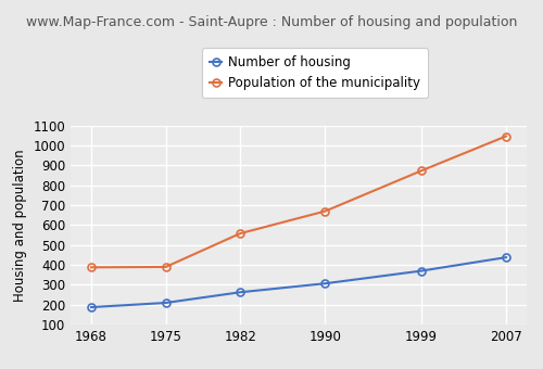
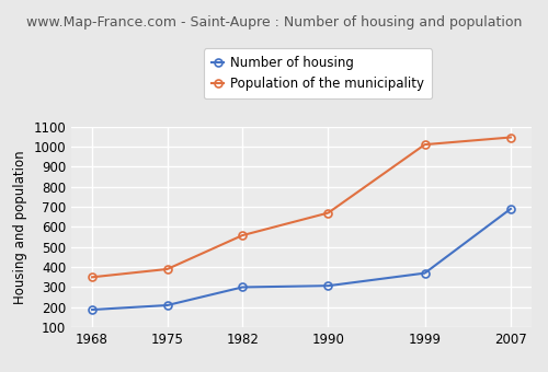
Population of the municipality/1968: 390 -> 350
Number of housing/1982: 260 -> 300
Population of the municipality/1999: 870 -> 1010
Number of housing/2007: 440 -> 690
